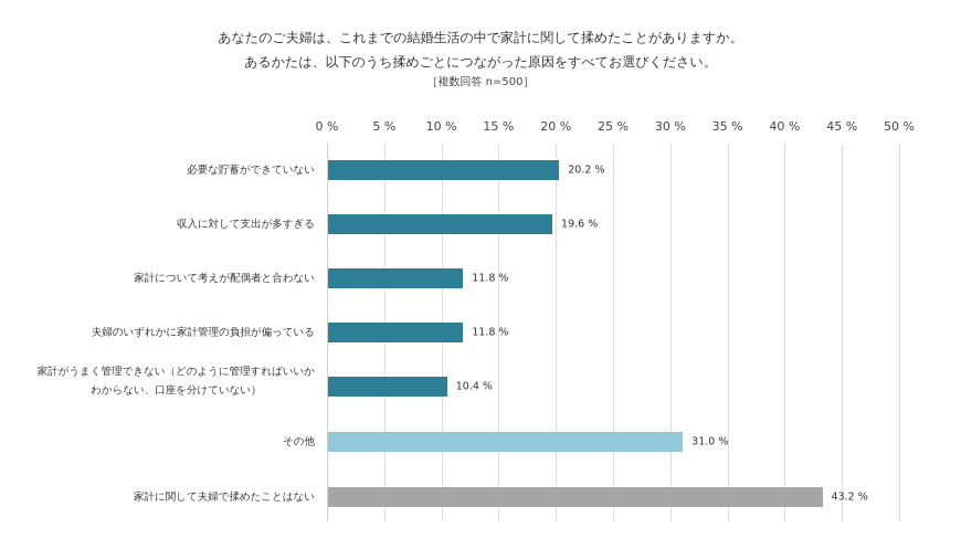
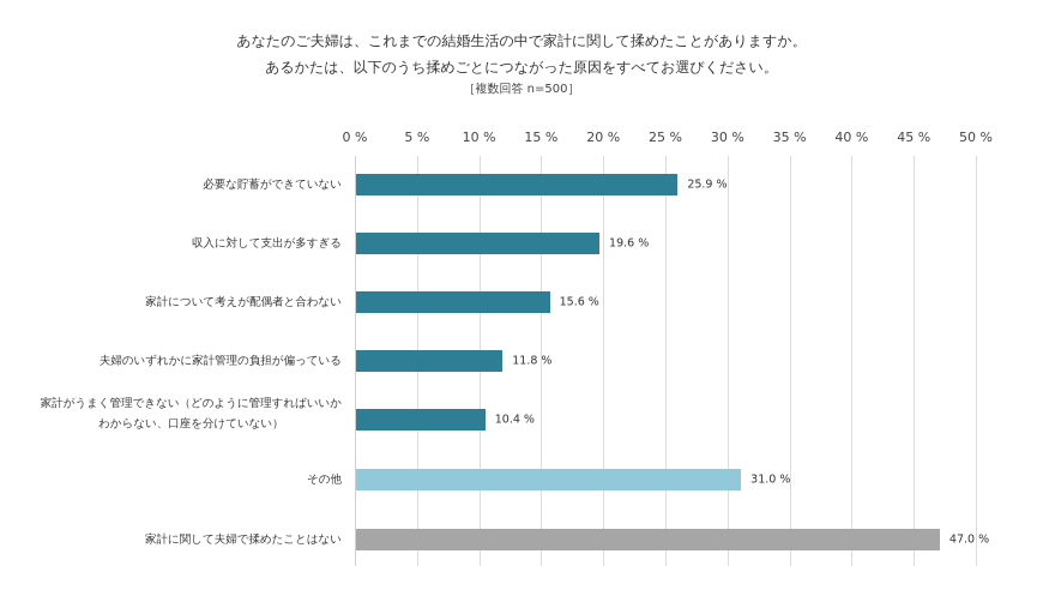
必要な貯蓄ができていない: 20.2 -> 25.9
家計について考えが配偶者と合わない: 11.8 -> 15.6
家計に関して夫婦で揉めたことはない: 43.2 -> 47.0
